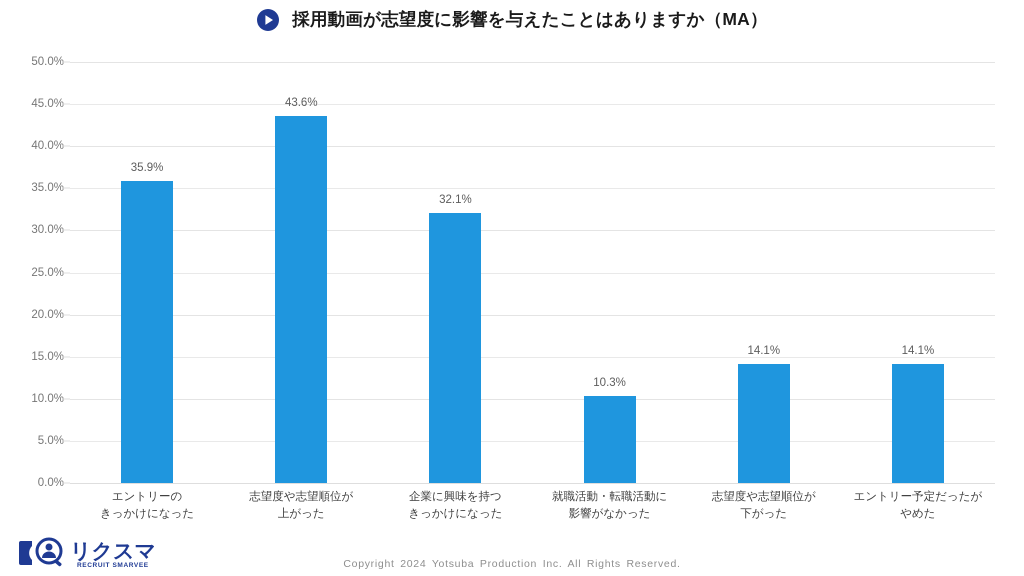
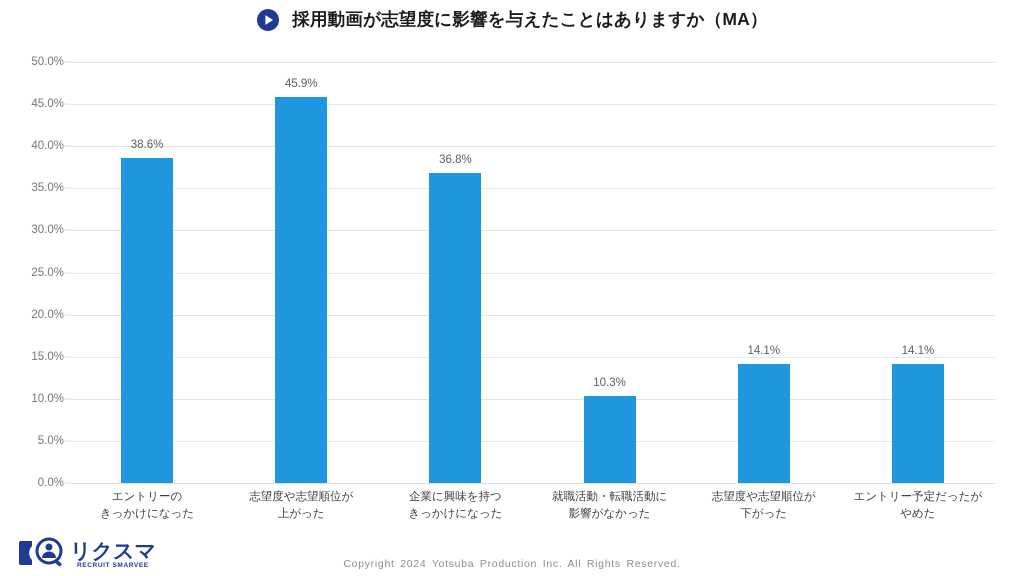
エントリーの きっかけになった: 35.9% -> 38.6%
志望度や志望順位が 上がった: 43.6% -> 45.9%
企業に興味を持つ きっかけになった: 32.1% -> 36.8%
